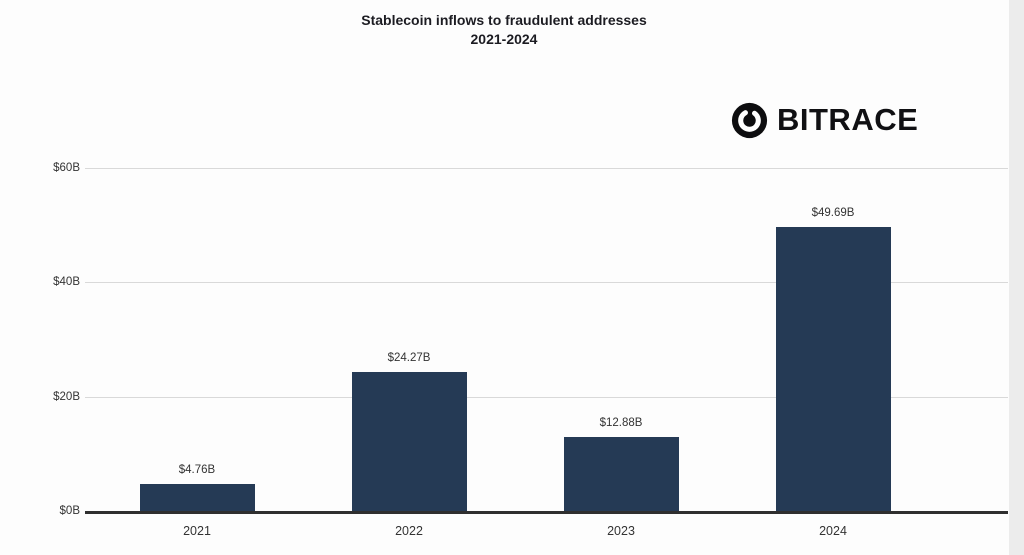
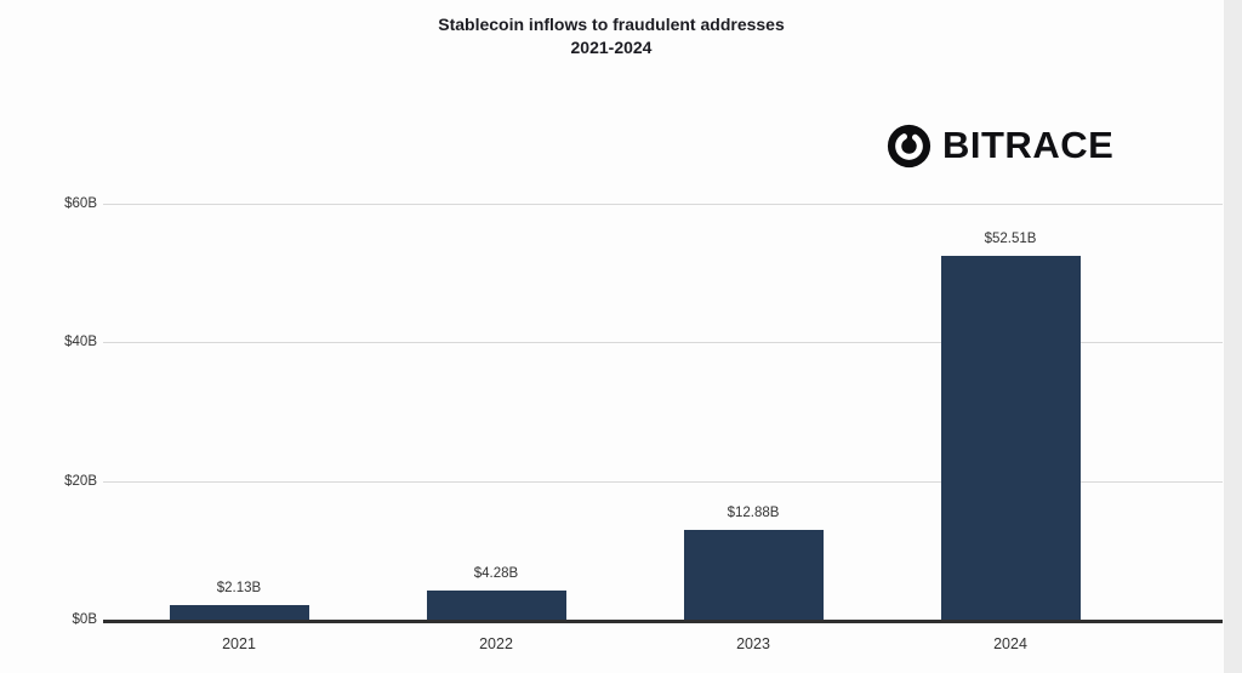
2021: $4.76B -> $2.13B
2022: $24.27B -> $4.28B
2024: $49.69B -> $52.51B
